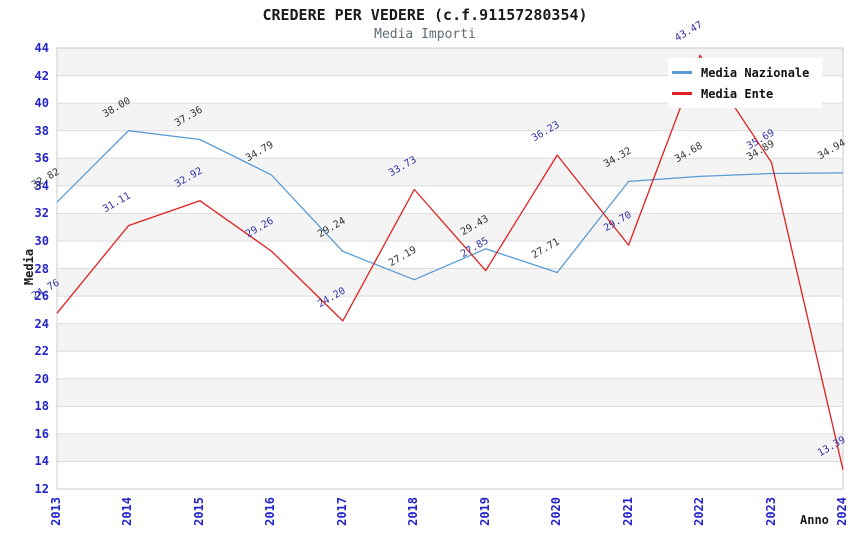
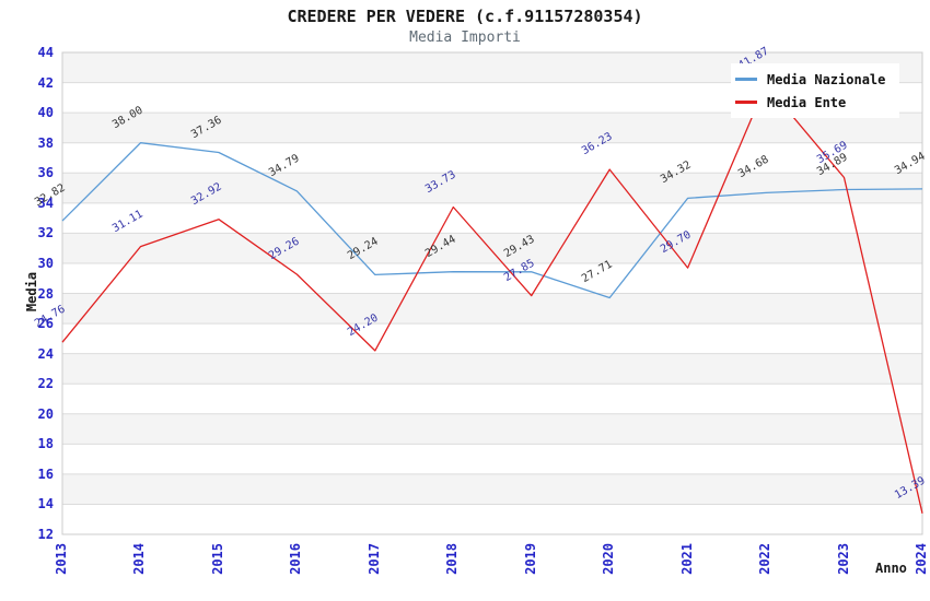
Media Nazionale/2018: 27.19 -> 29.44
Media Ente/2022: 43.47 -> 41.87
